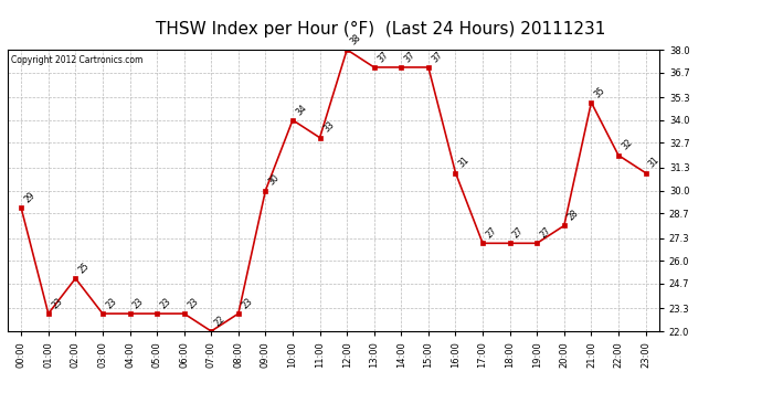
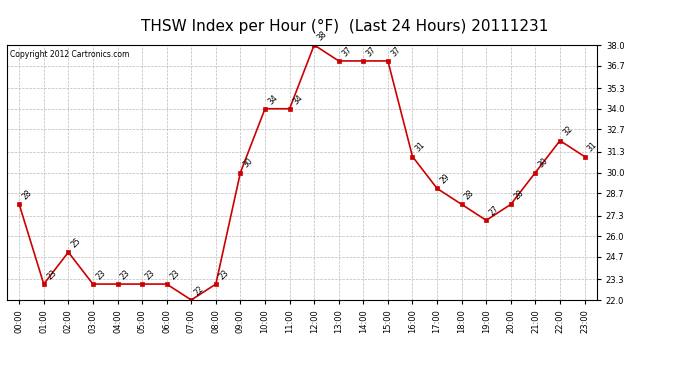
00:00: 29 -> 28
11:00: 33 -> 34
17:00: 27 -> 29
18:00: 27 -> 28
21:00: 35 -> 30
